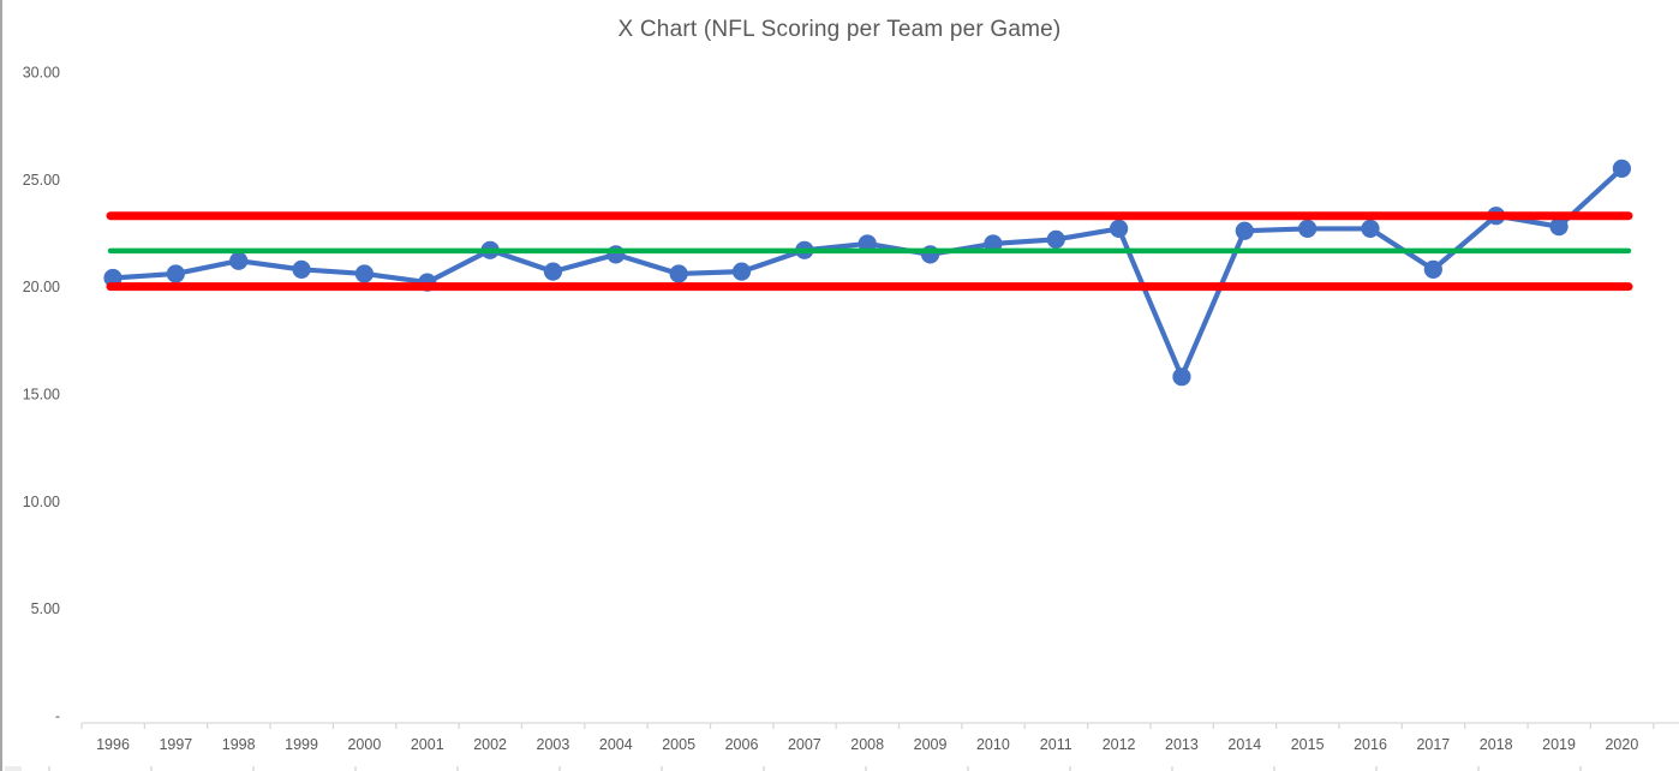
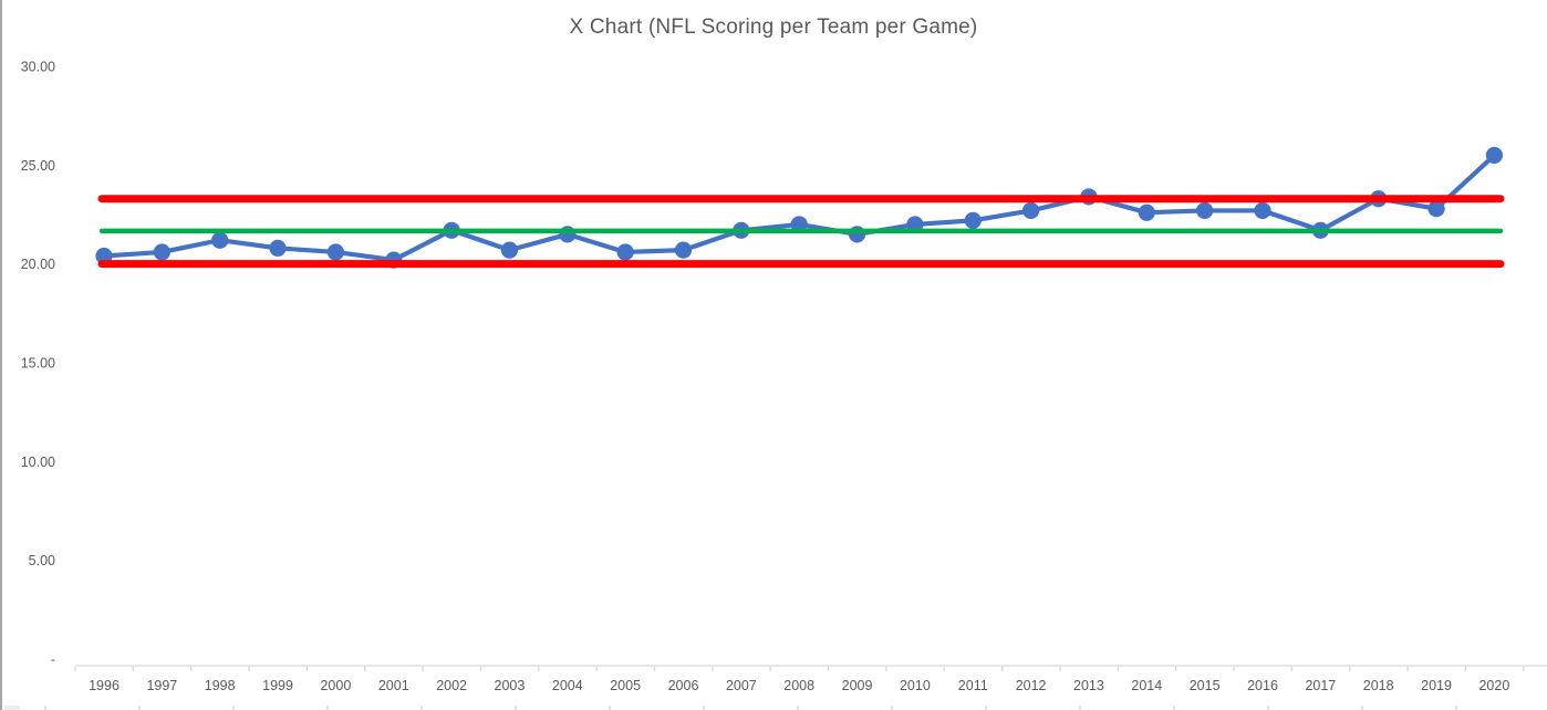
2013: 15.8 -> 23.4
2017: 20.8 -> 21.7
